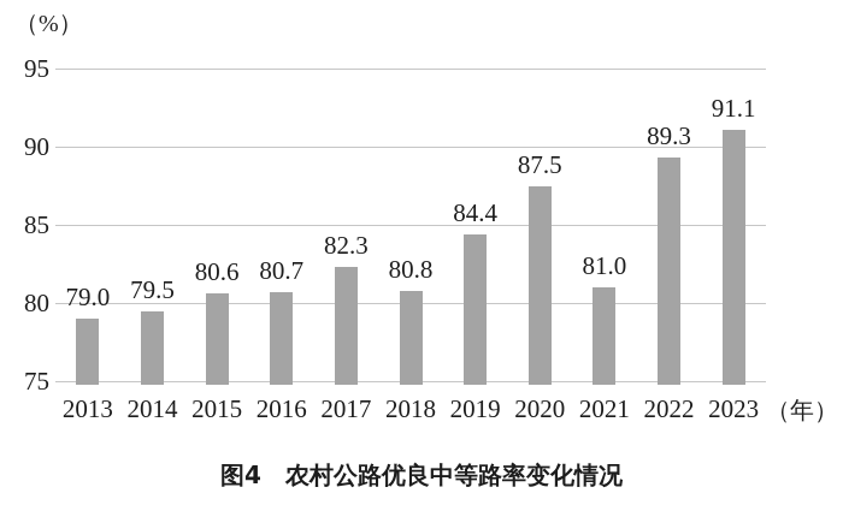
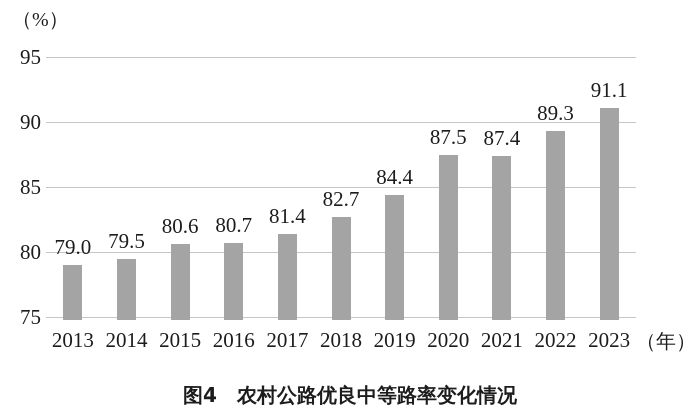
2017: 82.3 -> 81.4
2018: 80.8 -> 82.7
2021: 81.0 -> 87.4
